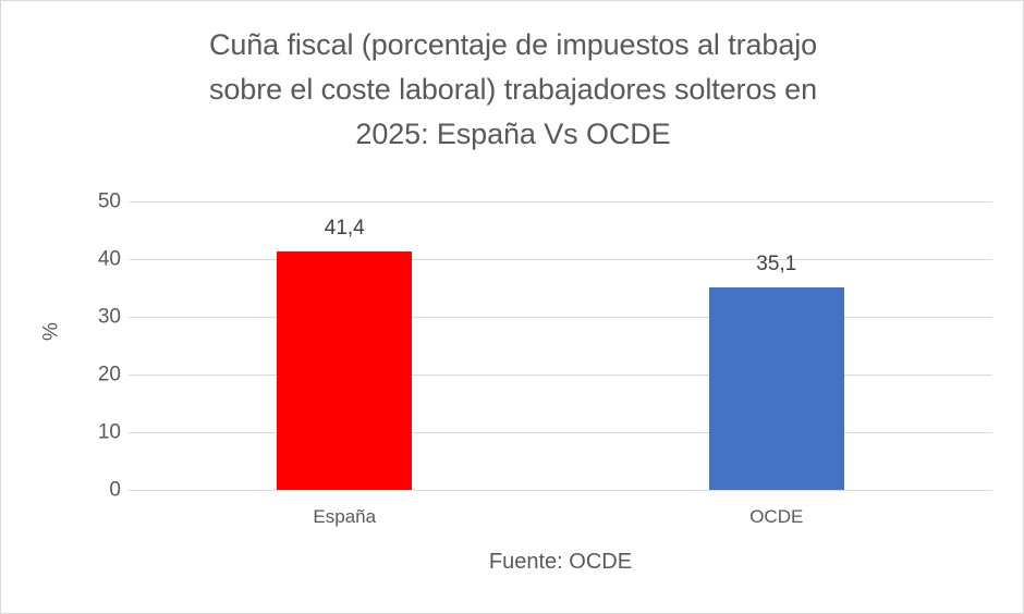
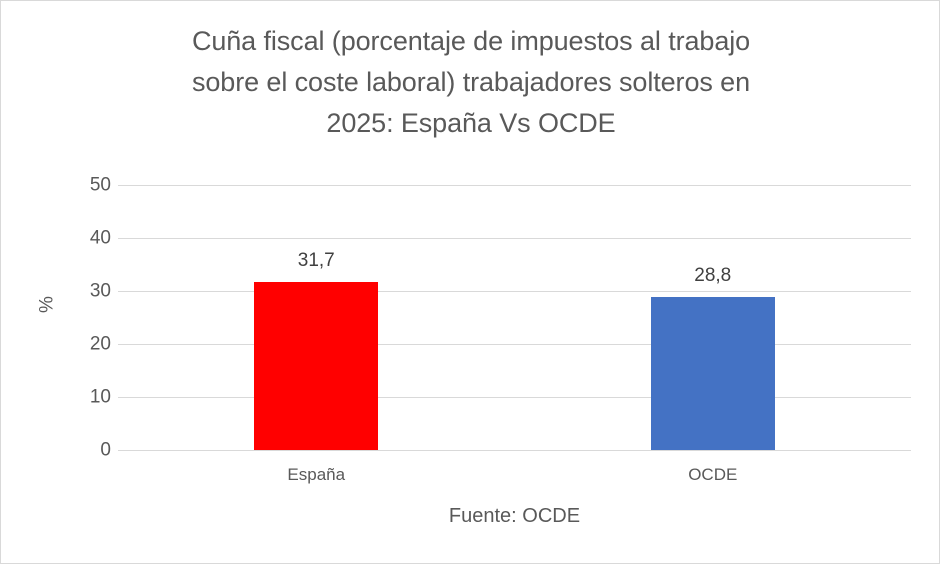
España: 41,4 -> 31,7
OCDE: 35,1 -> 28,8
